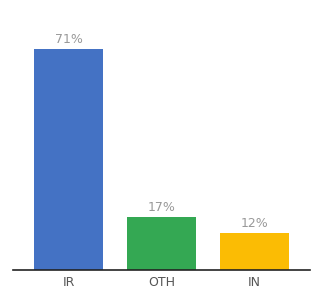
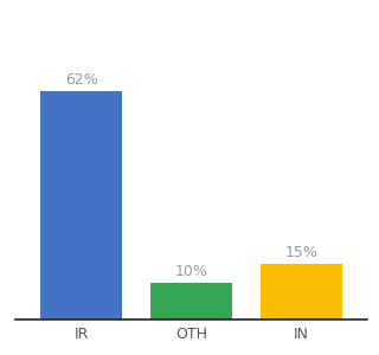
IR: 71% -> 62%
OTH: 17% -> 10%
IN: 12% -> 15%
